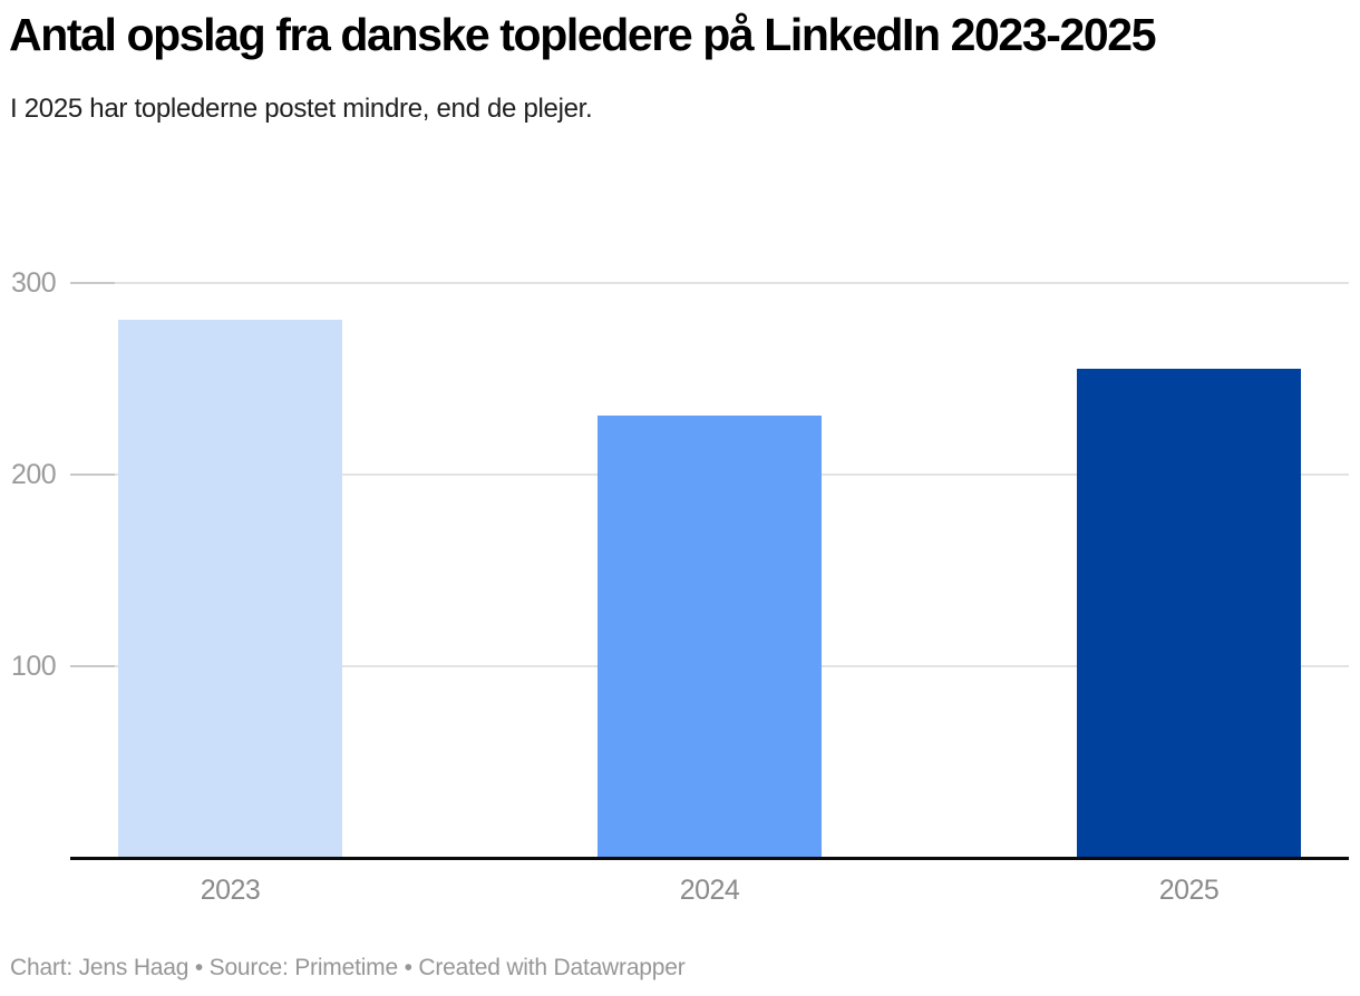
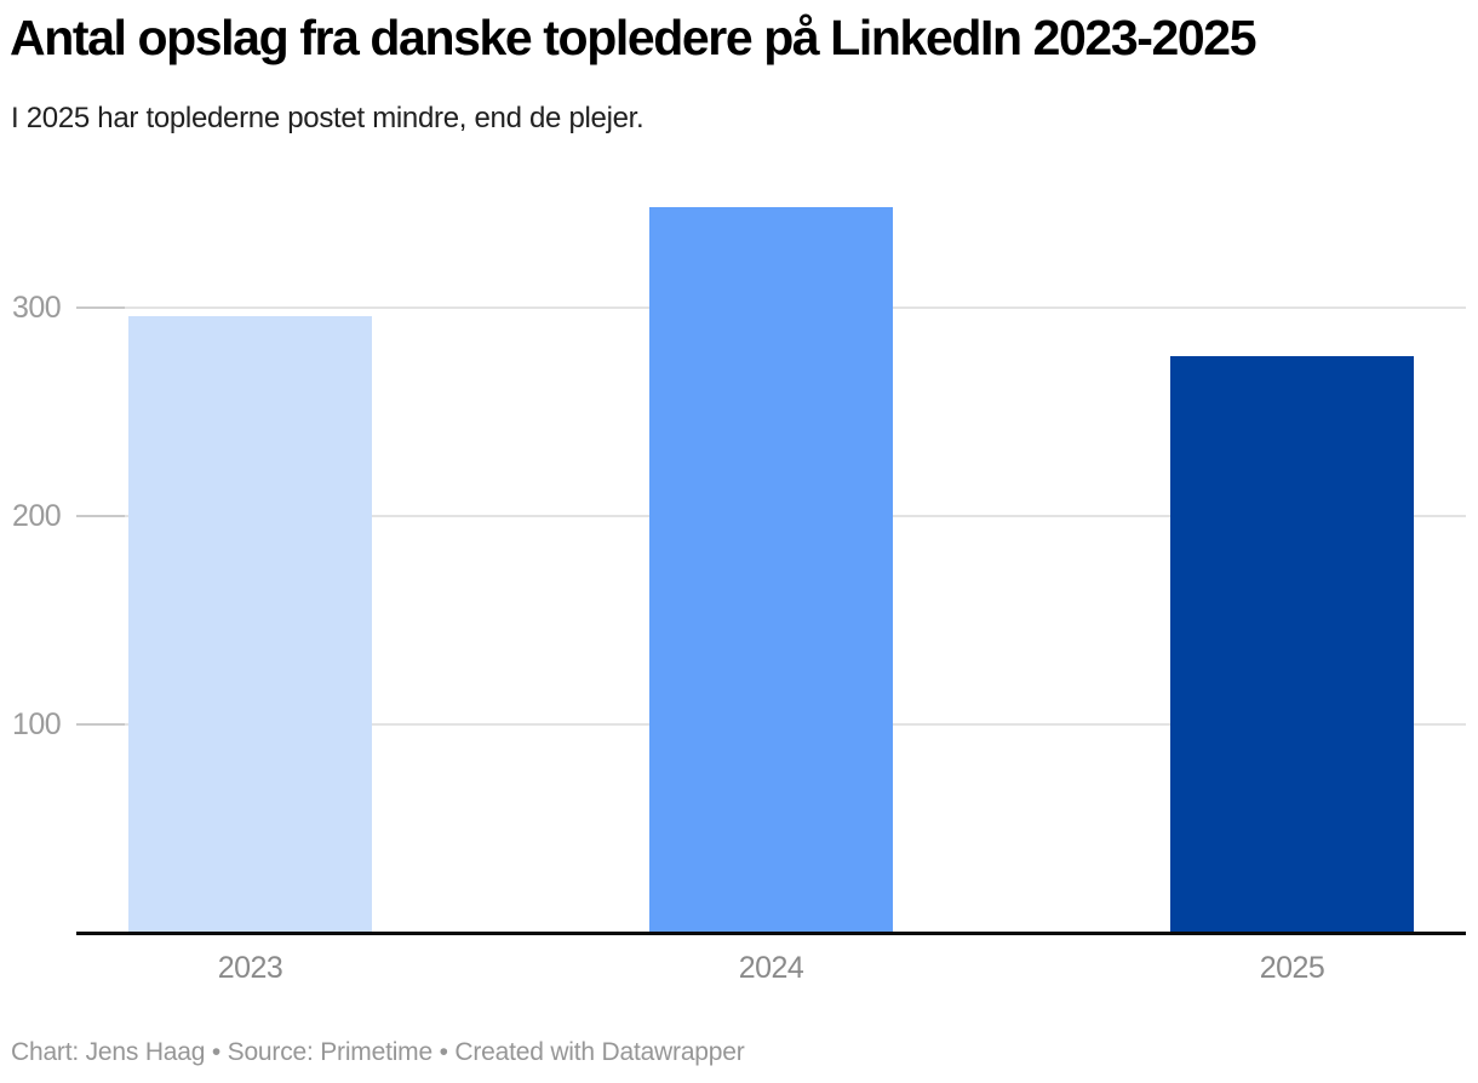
2023: 281 -> 296
2024: 231 -> 348
2025: 255 -> 277
